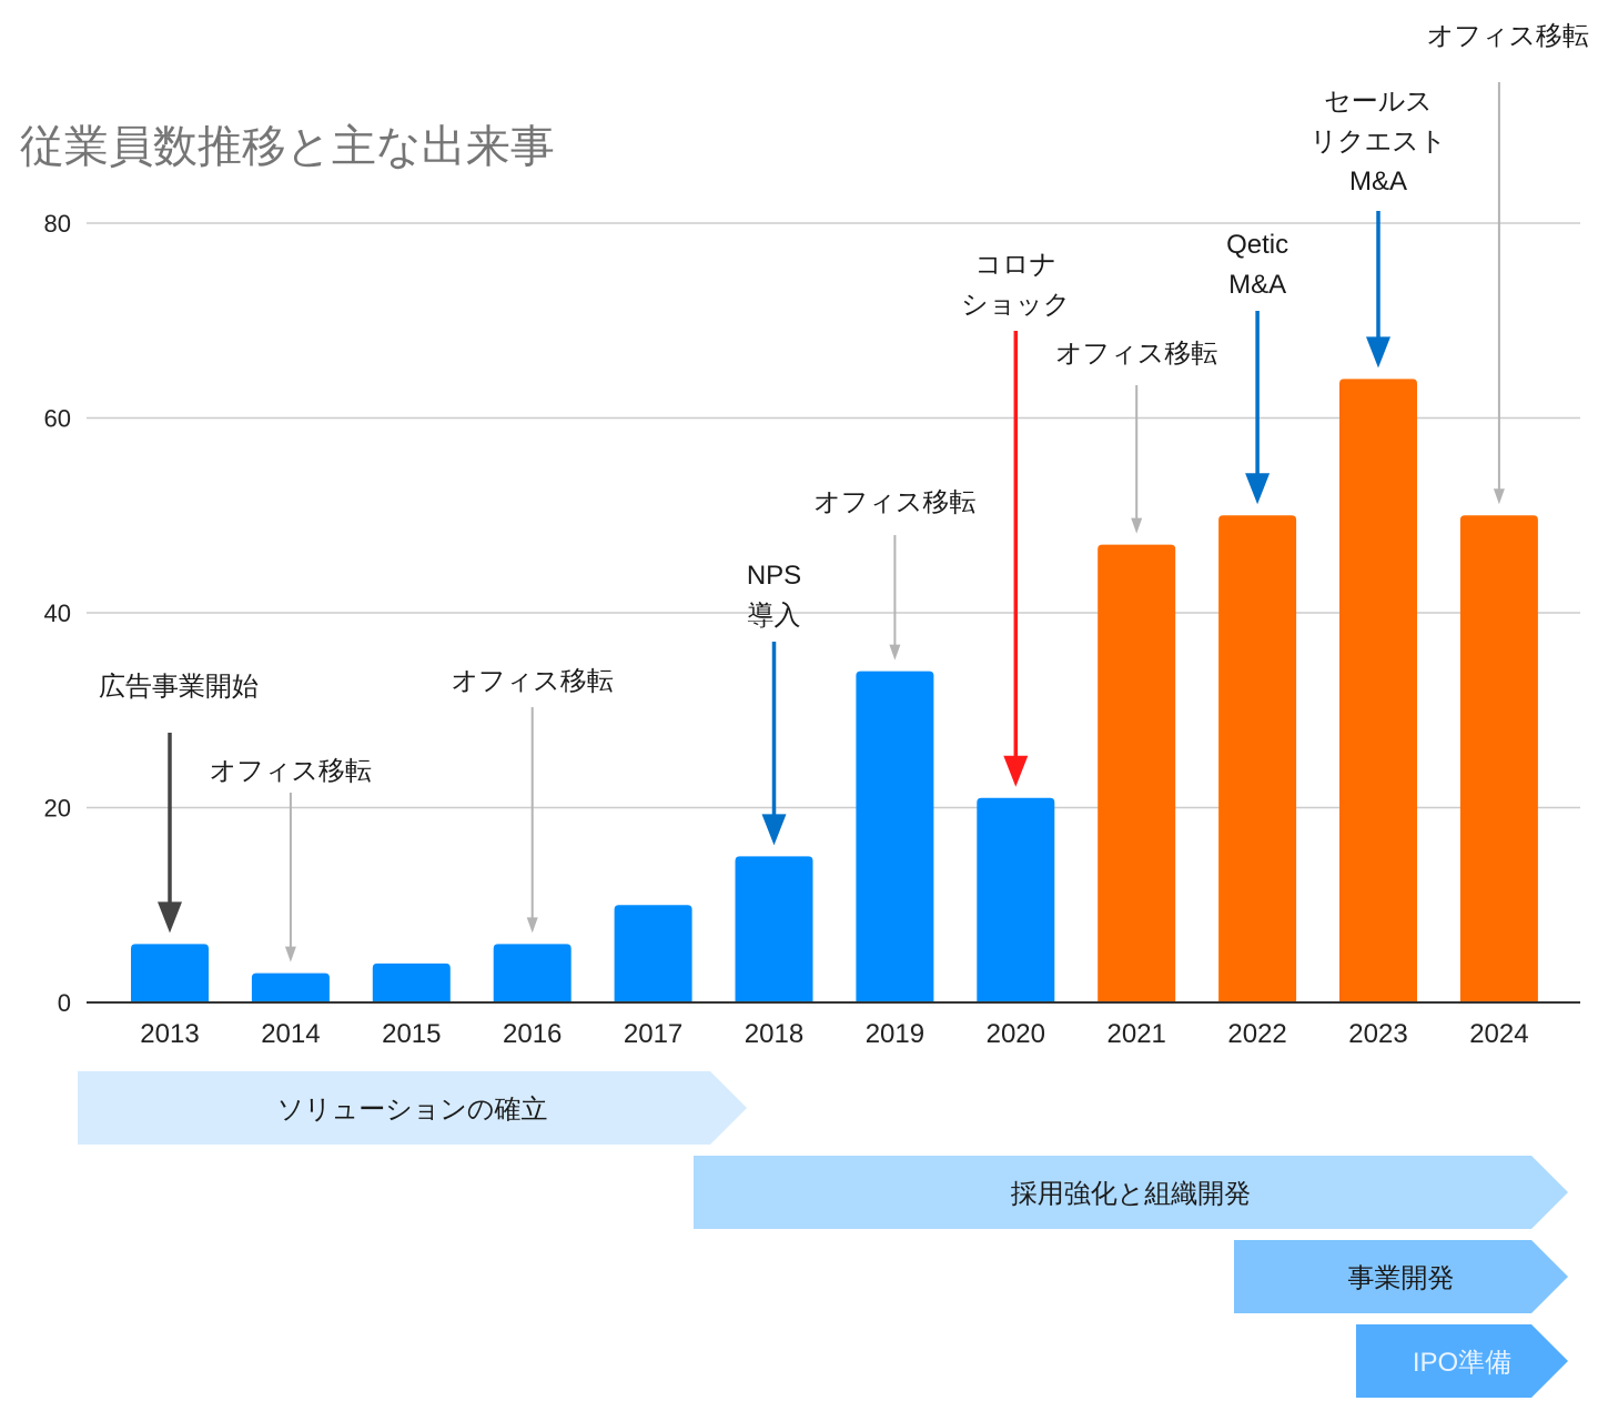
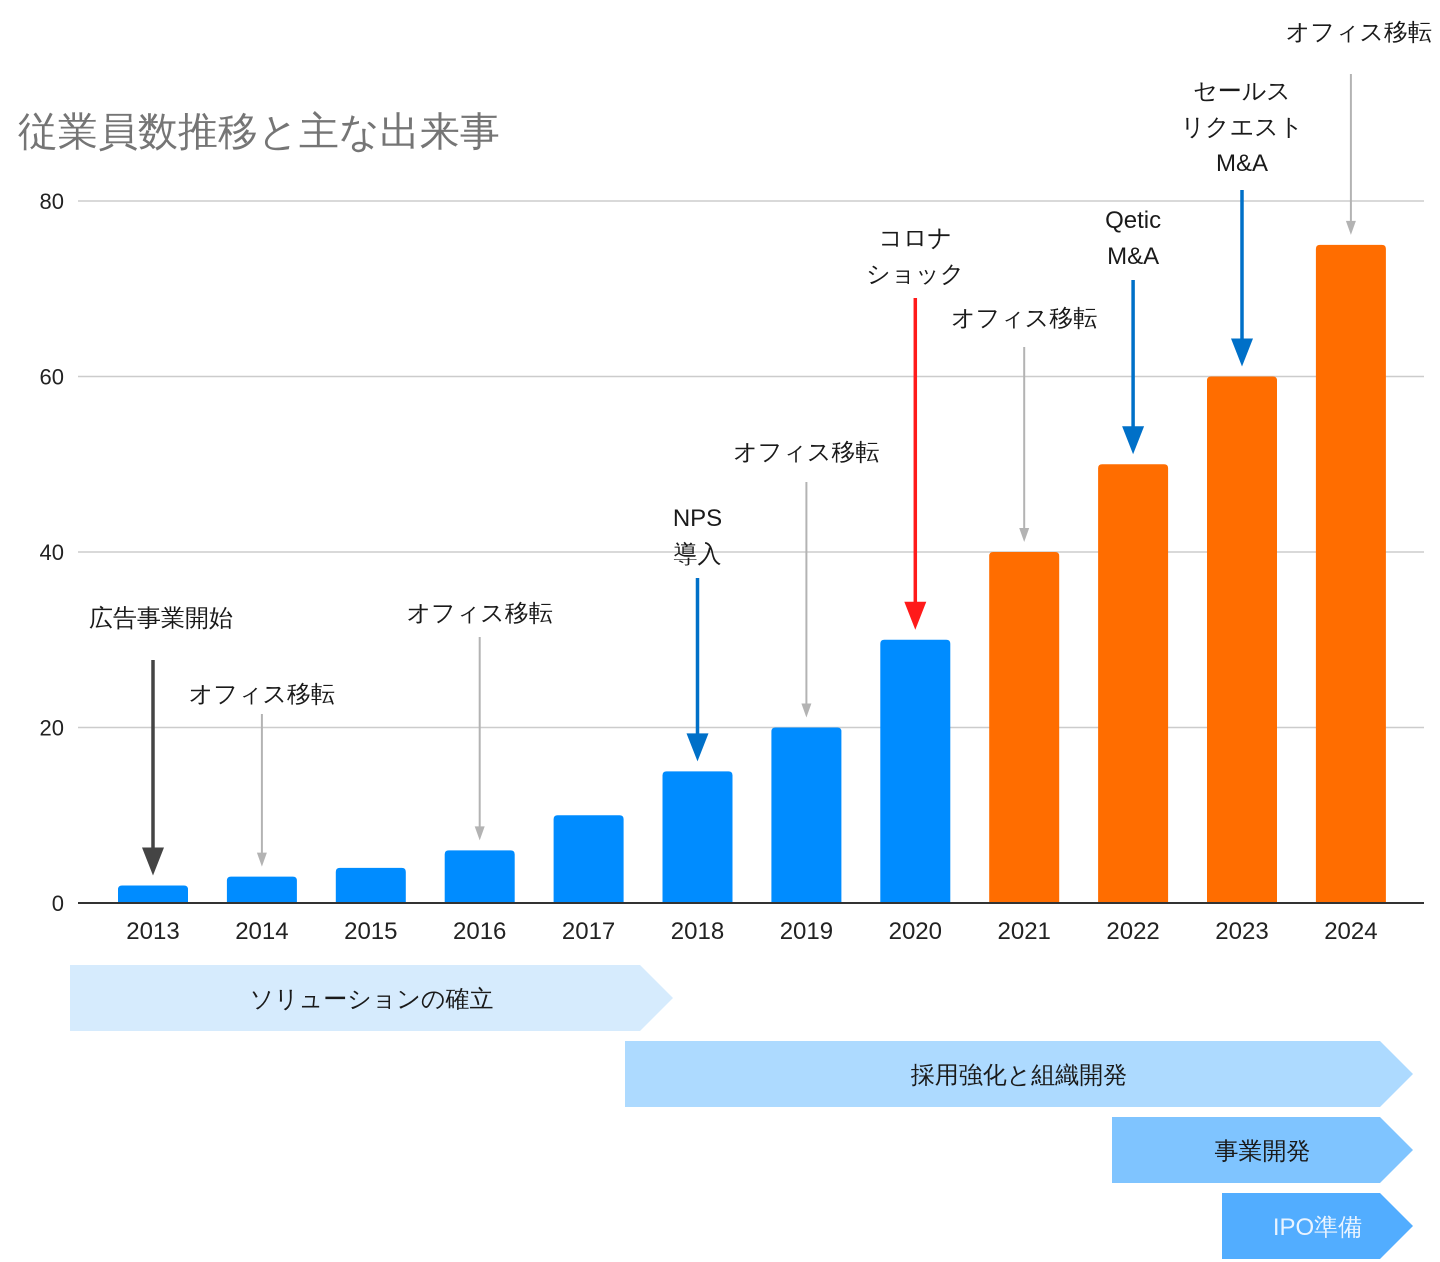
2013: 6 -> 2
2019: 34 -> 20
2020: 21 -> 30
2021: 47 -> 40
2023: 64 -> 60
2024: 50 -> 75
